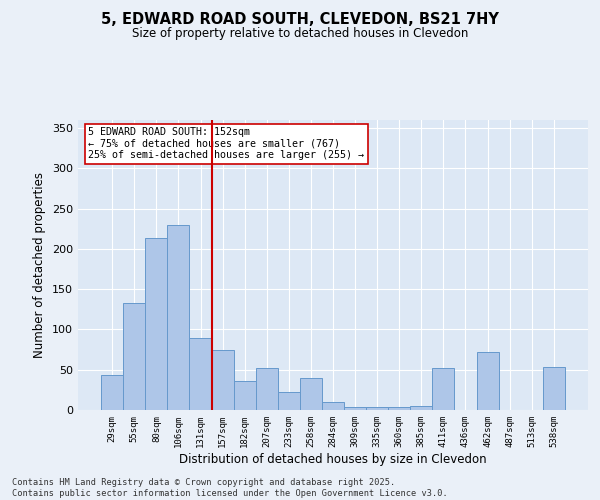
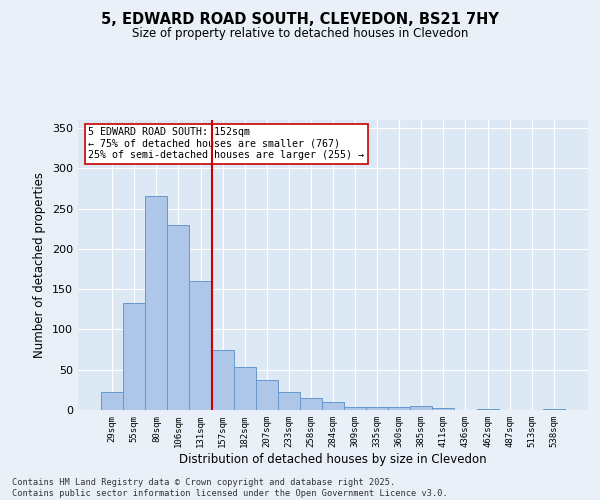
29sqm: 44 -> 22
80sqm: 214 -> 266
131sqm: 90 -> 160
182sqm: 36 -> 54
207sqm: 52 -> 37
258sqm: 40 -> 15
411sqm: 52 -> 2
462sqm: 72 -> 1
538sqm: 54 -> 1
